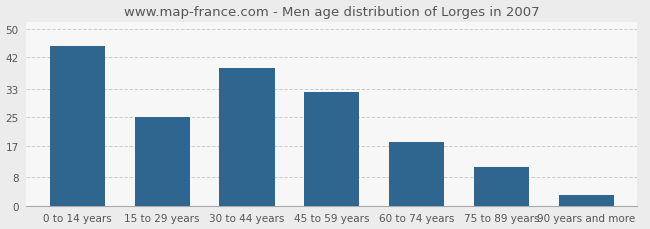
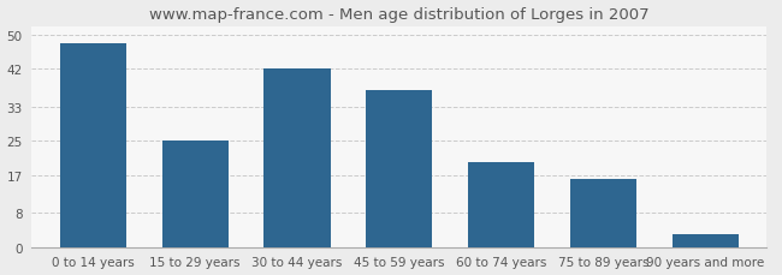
0 to 14 years: 45 -> 48
30 to 44 years: 39 -> 42
45 to 59 years: 32 -> 37
60 to 74 years: 18 -> 20
75 to 89 years: 11 -> 16
